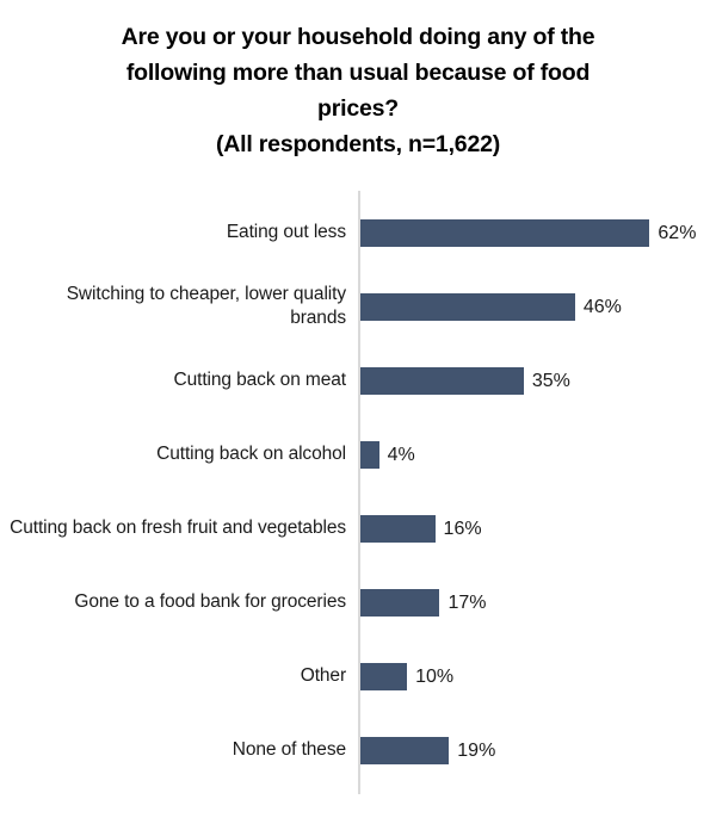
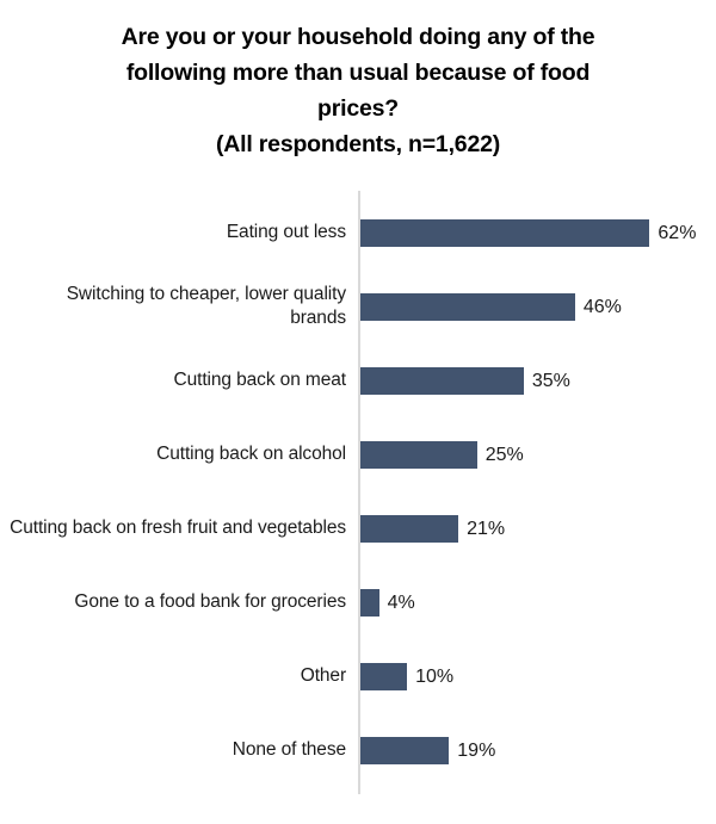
Cutting back on alcohol: 4% -> 25%
Cutting back on fresh fruit and vegetables: 16% -> 21%
Gone to a food bank for groceries: 17% -> 4%
